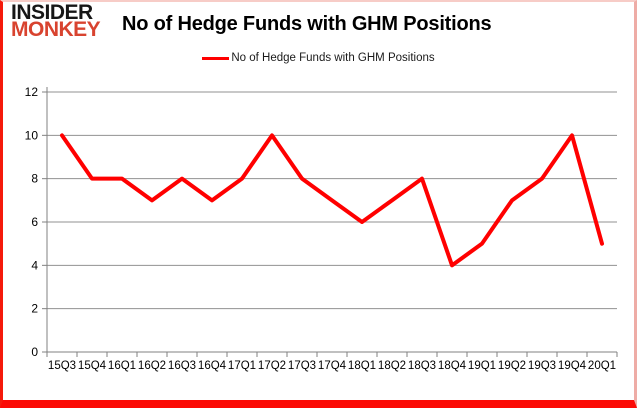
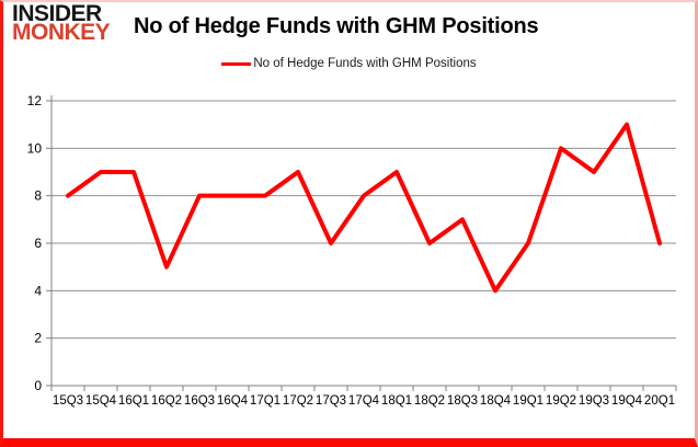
15Q3: 10 -> 8
15Q4: 8 -> 9
16Q1: 8 -> 9
16Q2: 7 -> 5
16Q4: 7 -> 8
17Q2: 10 -> 9
17Q3: 8 -> 6
17Q4: 7 -> 8
18Q1: 6 -> 9
18Q2: 7 -> 6
18Q3: 8 -> 7
19Q1: 5 -> 6
19Q2: 7 -> 10
19Q3: 8 -> 9
19Q4: 10 -> 11
20Q1: 5 -> 6
